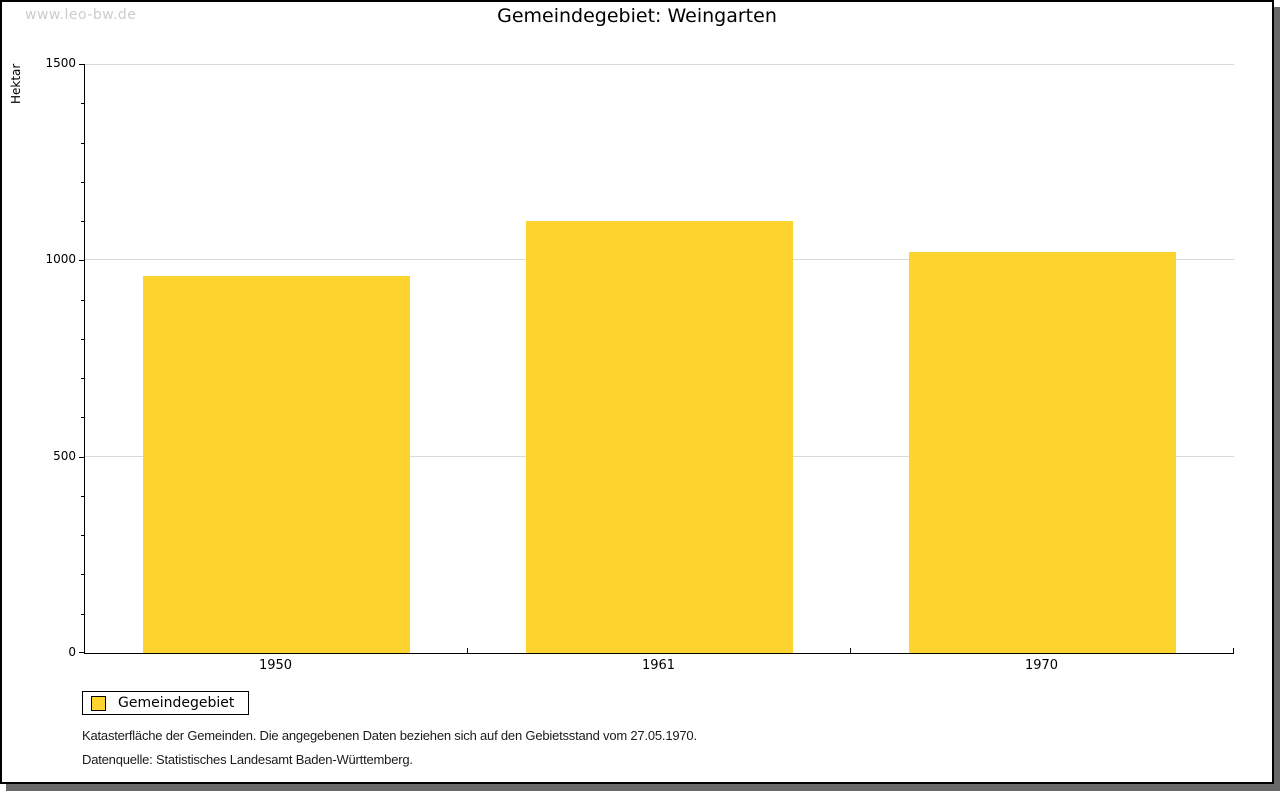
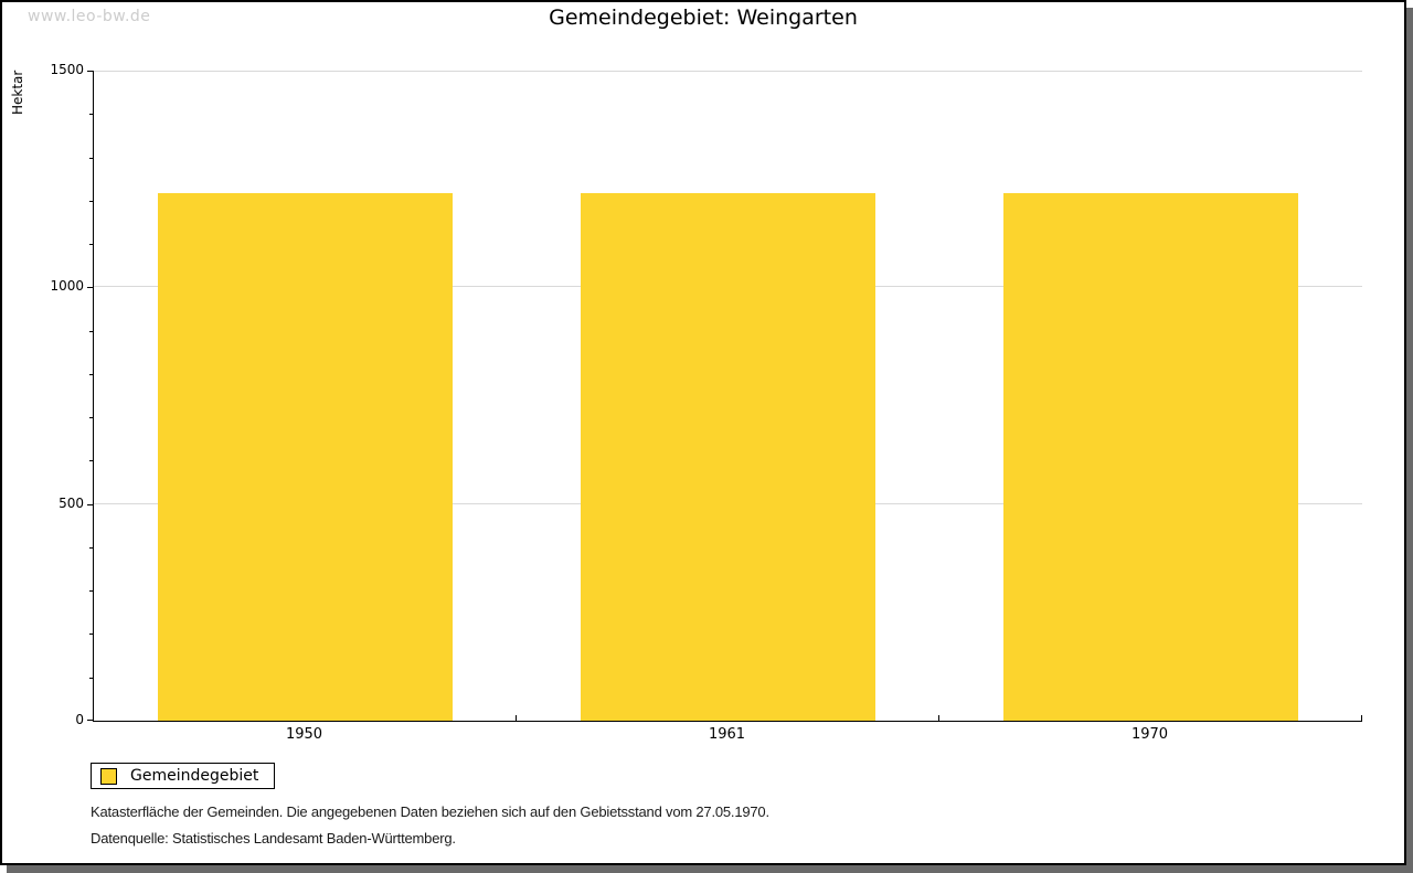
1950: 960 -> 1220
1961: 1100 -> 1220
1970: 1020 -> 1220
